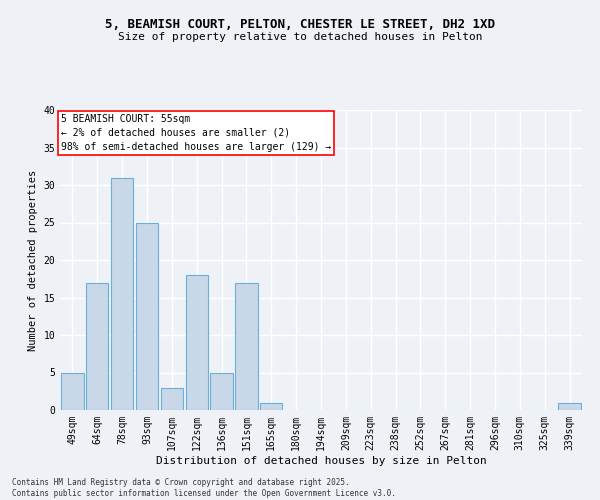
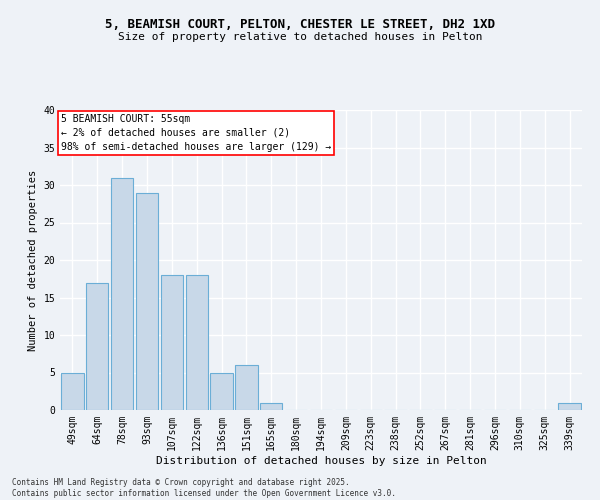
93sqm: 25 -> 29
107sqm: 3 -> 18
151sqm: 17 -> 6
